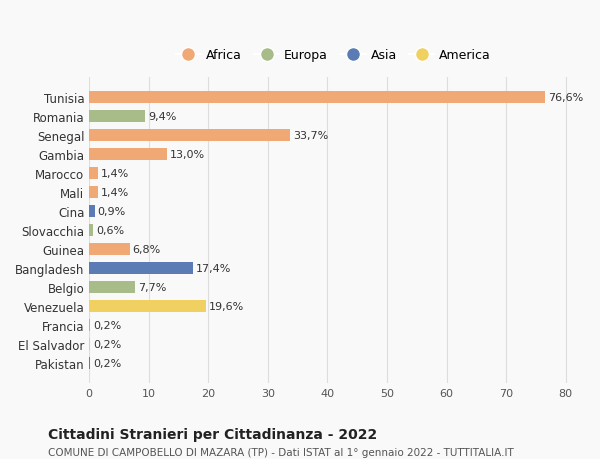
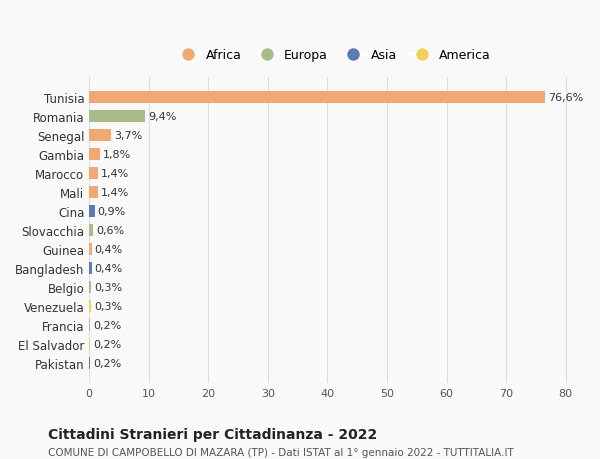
Senegal: 33,7% -> 3,7%
Gambia: 13,0% -> 1,8%
Guinea: 6,8% -> 0,4%
Bangladesh: 17,4% -> 0,4%
Belgio: 7,7% -> 0,3%
Venezuela: 19,6% -> 0,3%
